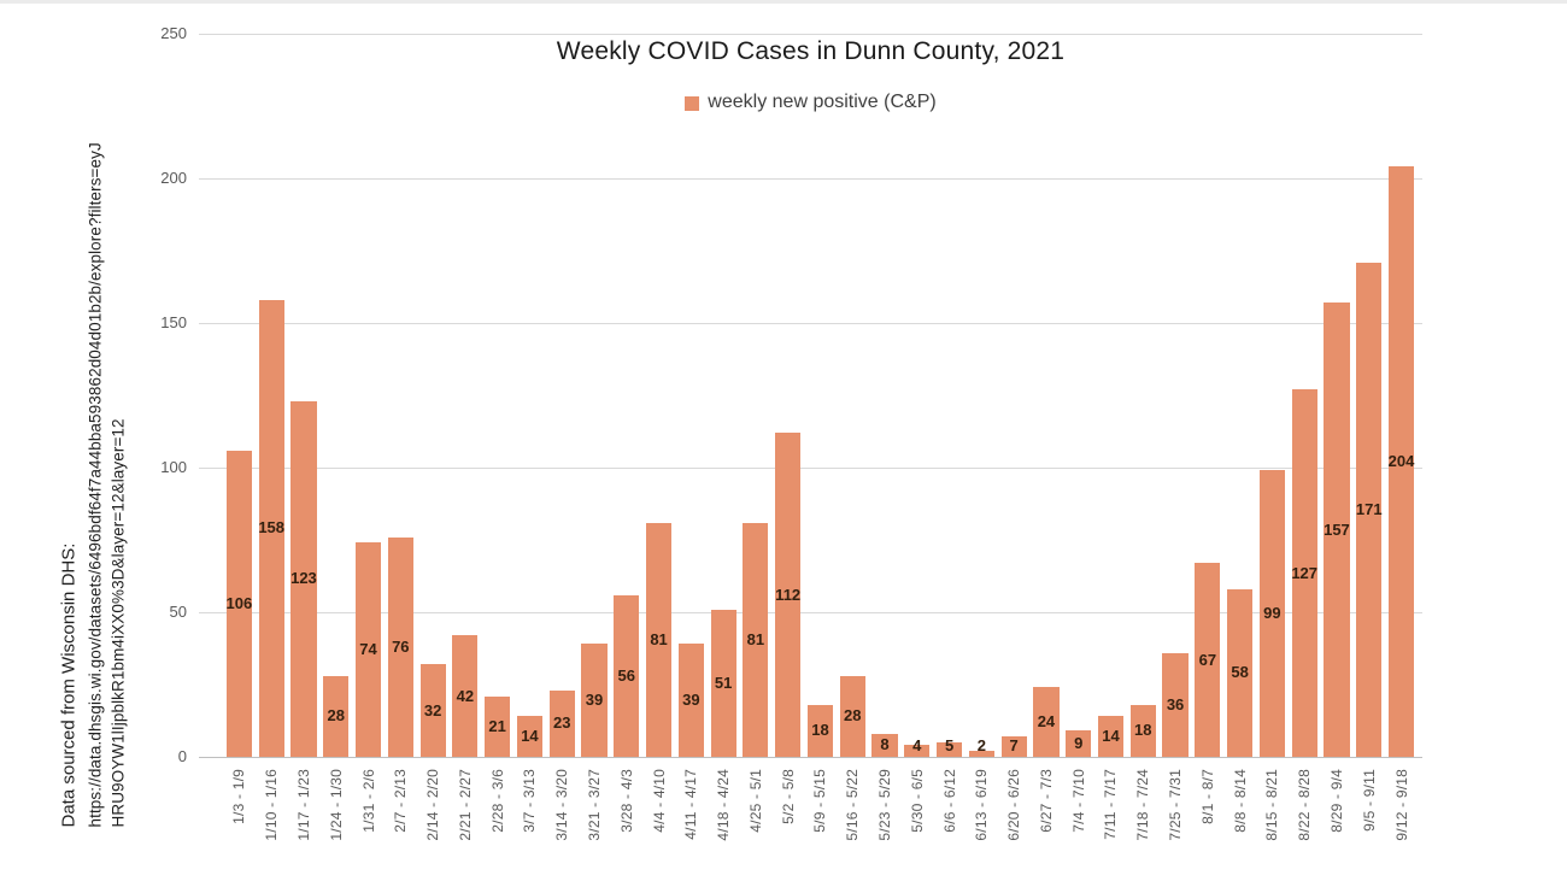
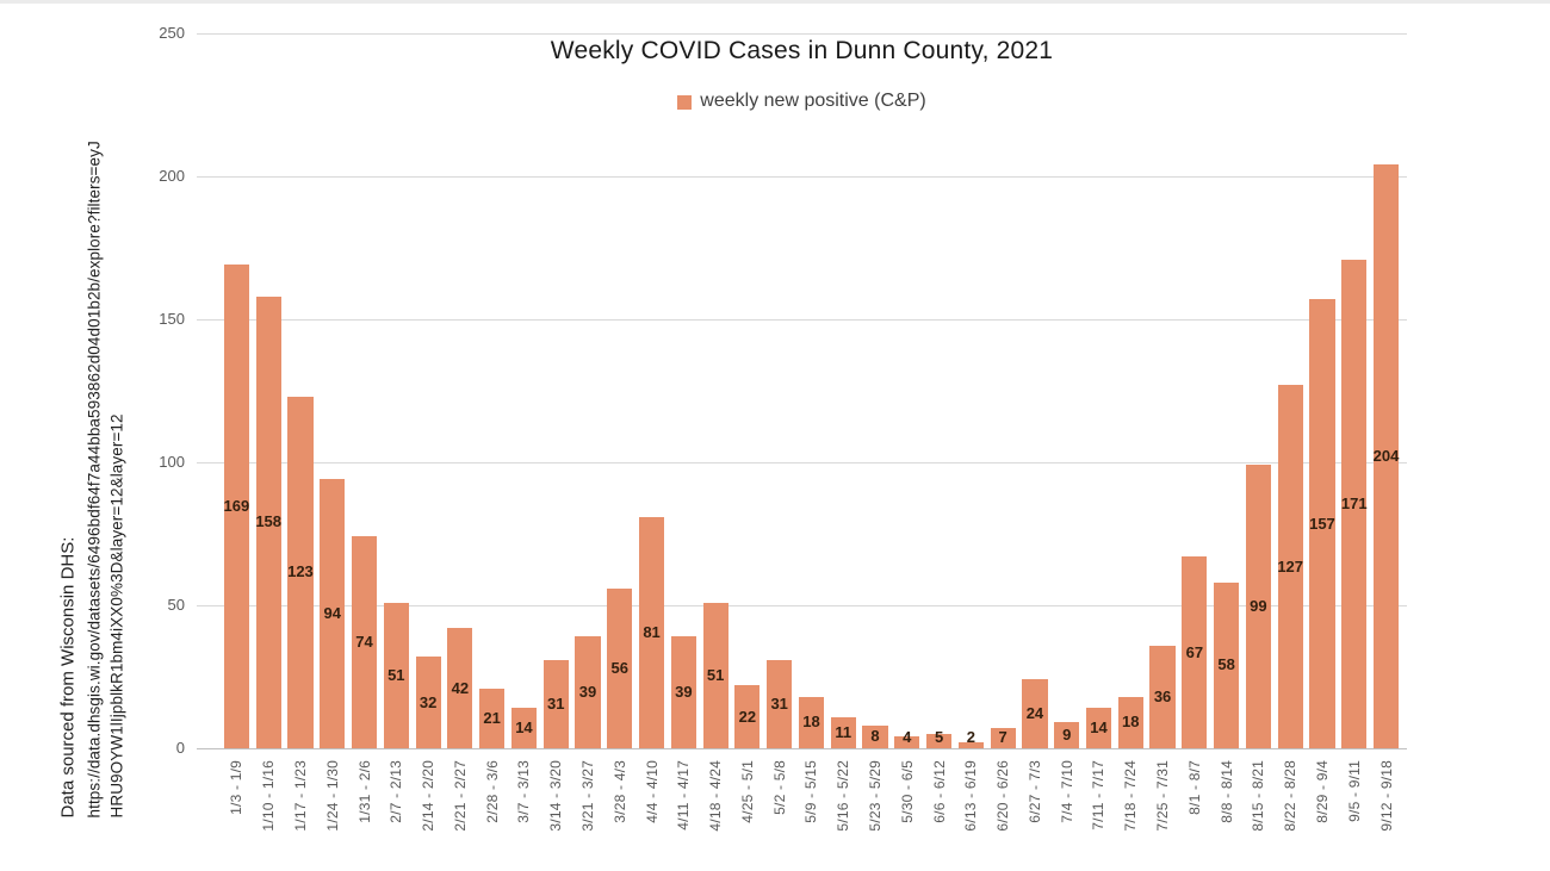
1/3 - 1/9: 106 -> 169
1/24 - 1/30: 28 -> 94
2/7 - 2/13: 76 -> 51
3/14 - 3/20: 23 -> 31
4/25 - 5/1: 81 -> 22
5/2 - 5/8: 112 -> 31
5/16 - 5/22: 28 -> 11
